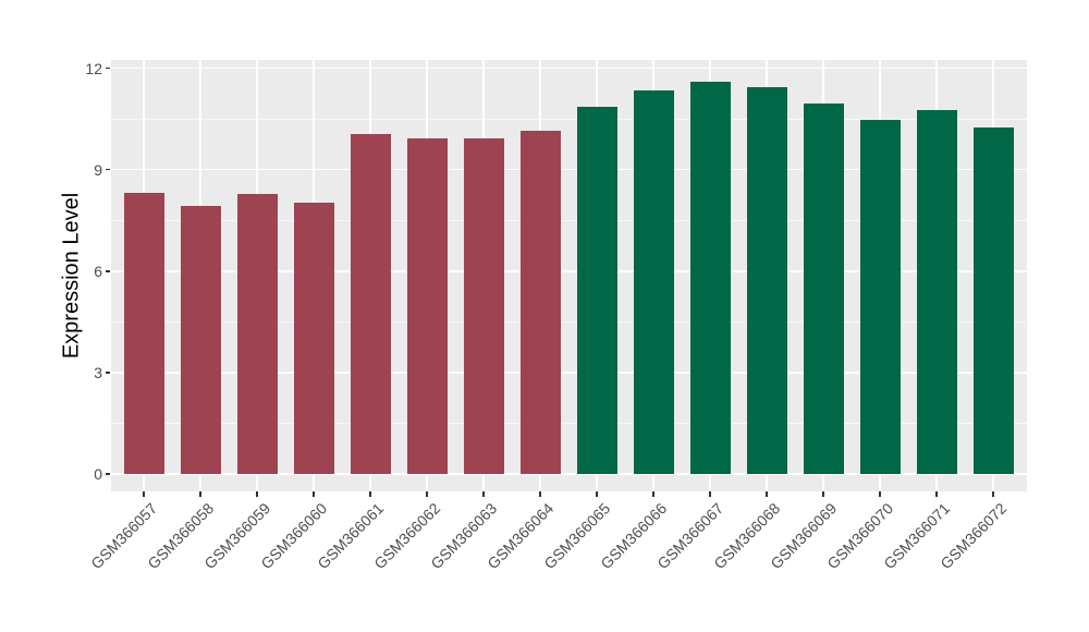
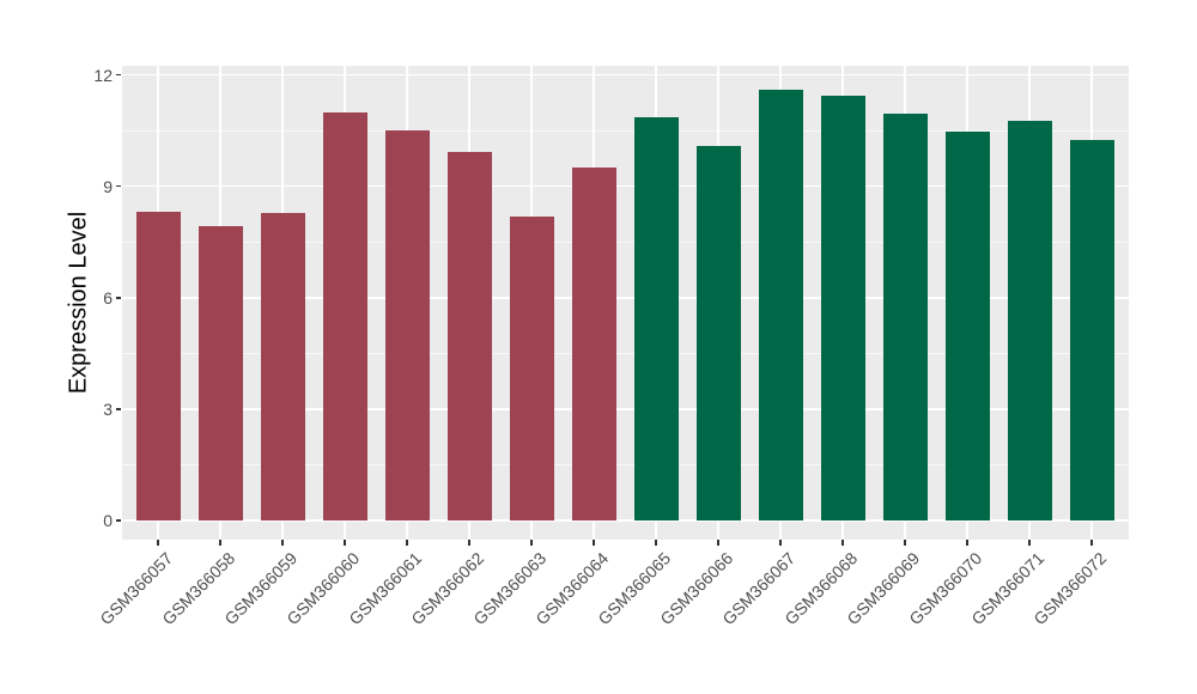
GSM366060: 8.0 -> 11.0
GSM366061: 10.1 -> 10.5
GSM366063: 9.9 -> 8.2
GSM366064: 10.2 -> 9.5
GSM366066: 11.3 -> 10.1
